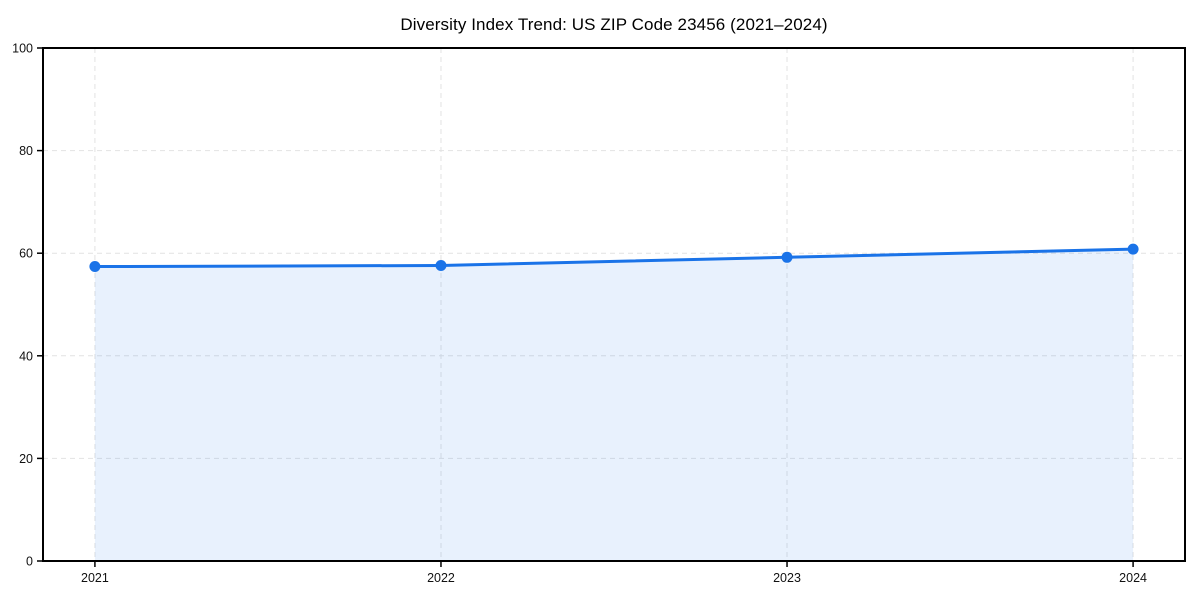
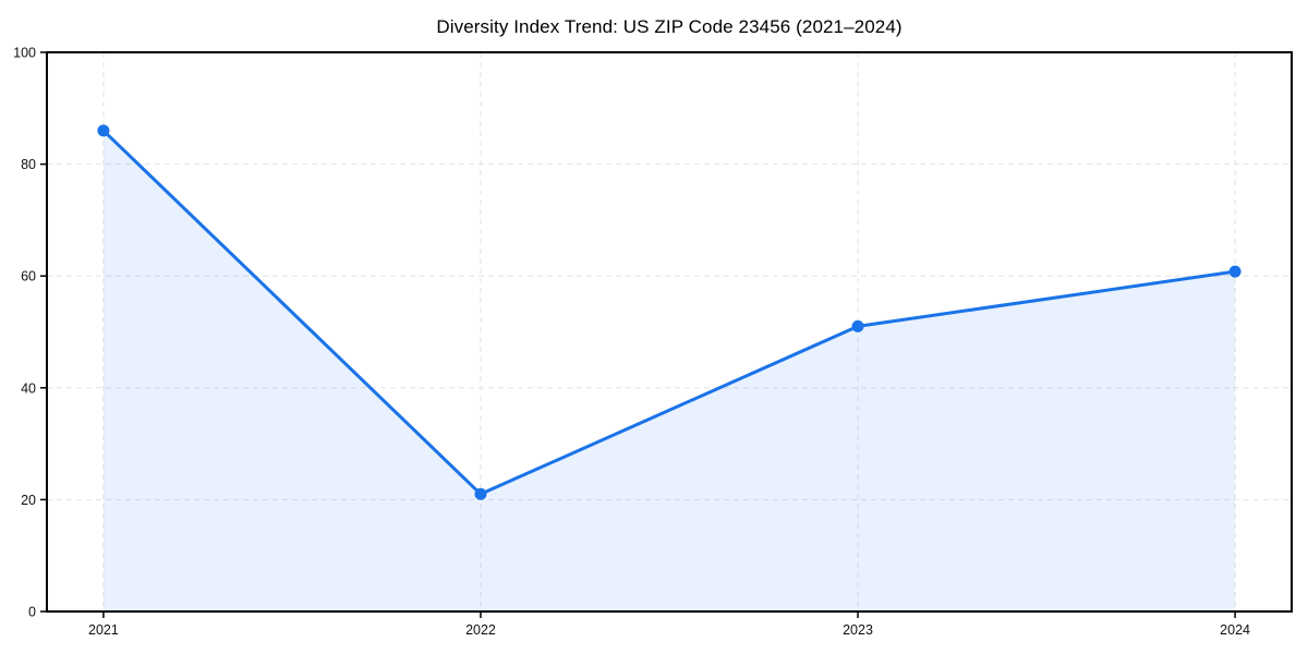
2021: 57 -> 86
2022: 58 -> 21
2023: 59 -> 51
